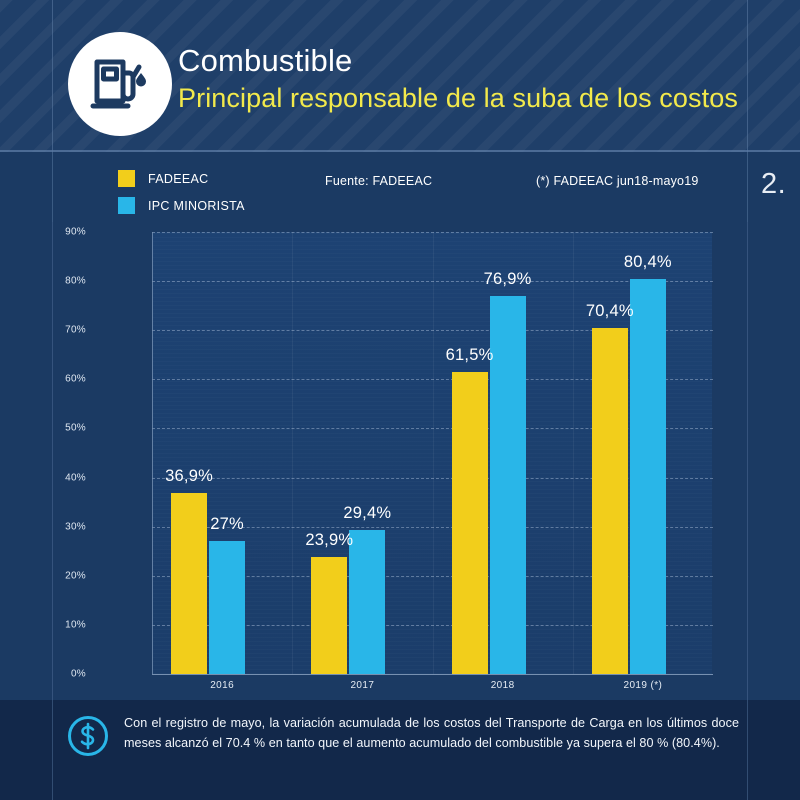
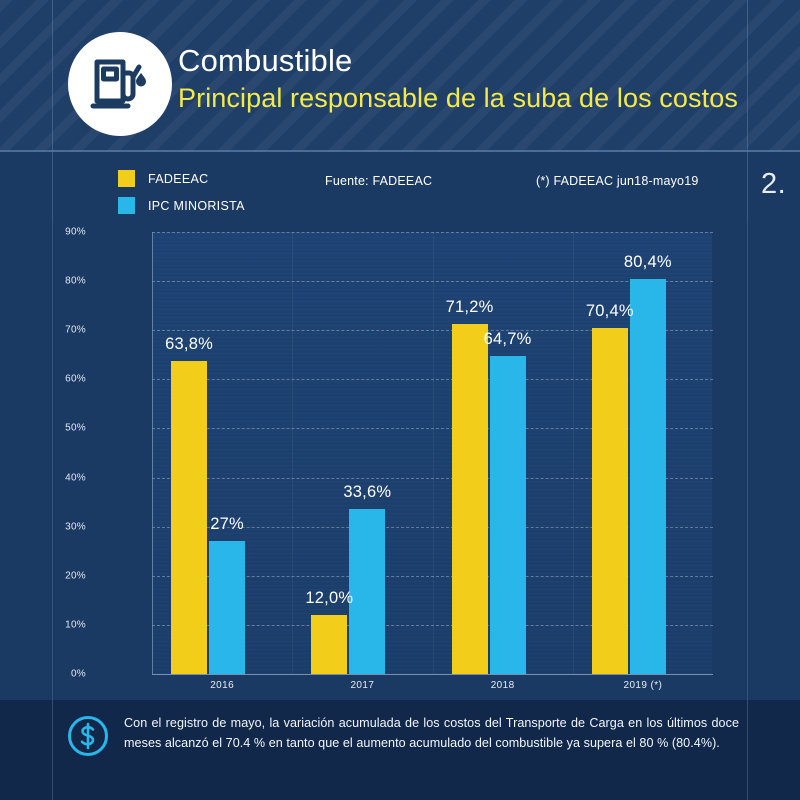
FADEEAC/2016: 36,9% -> 63,8%
FADEEAC/2017: 23,9% -> 12,0%
IPC MINORISTA/2017: 29,4% -> 33,6%
FADEEAC/2018: 61,5% -> 71,2%
IPC MINORISTA/2018: 76,9% -> 64,7%
